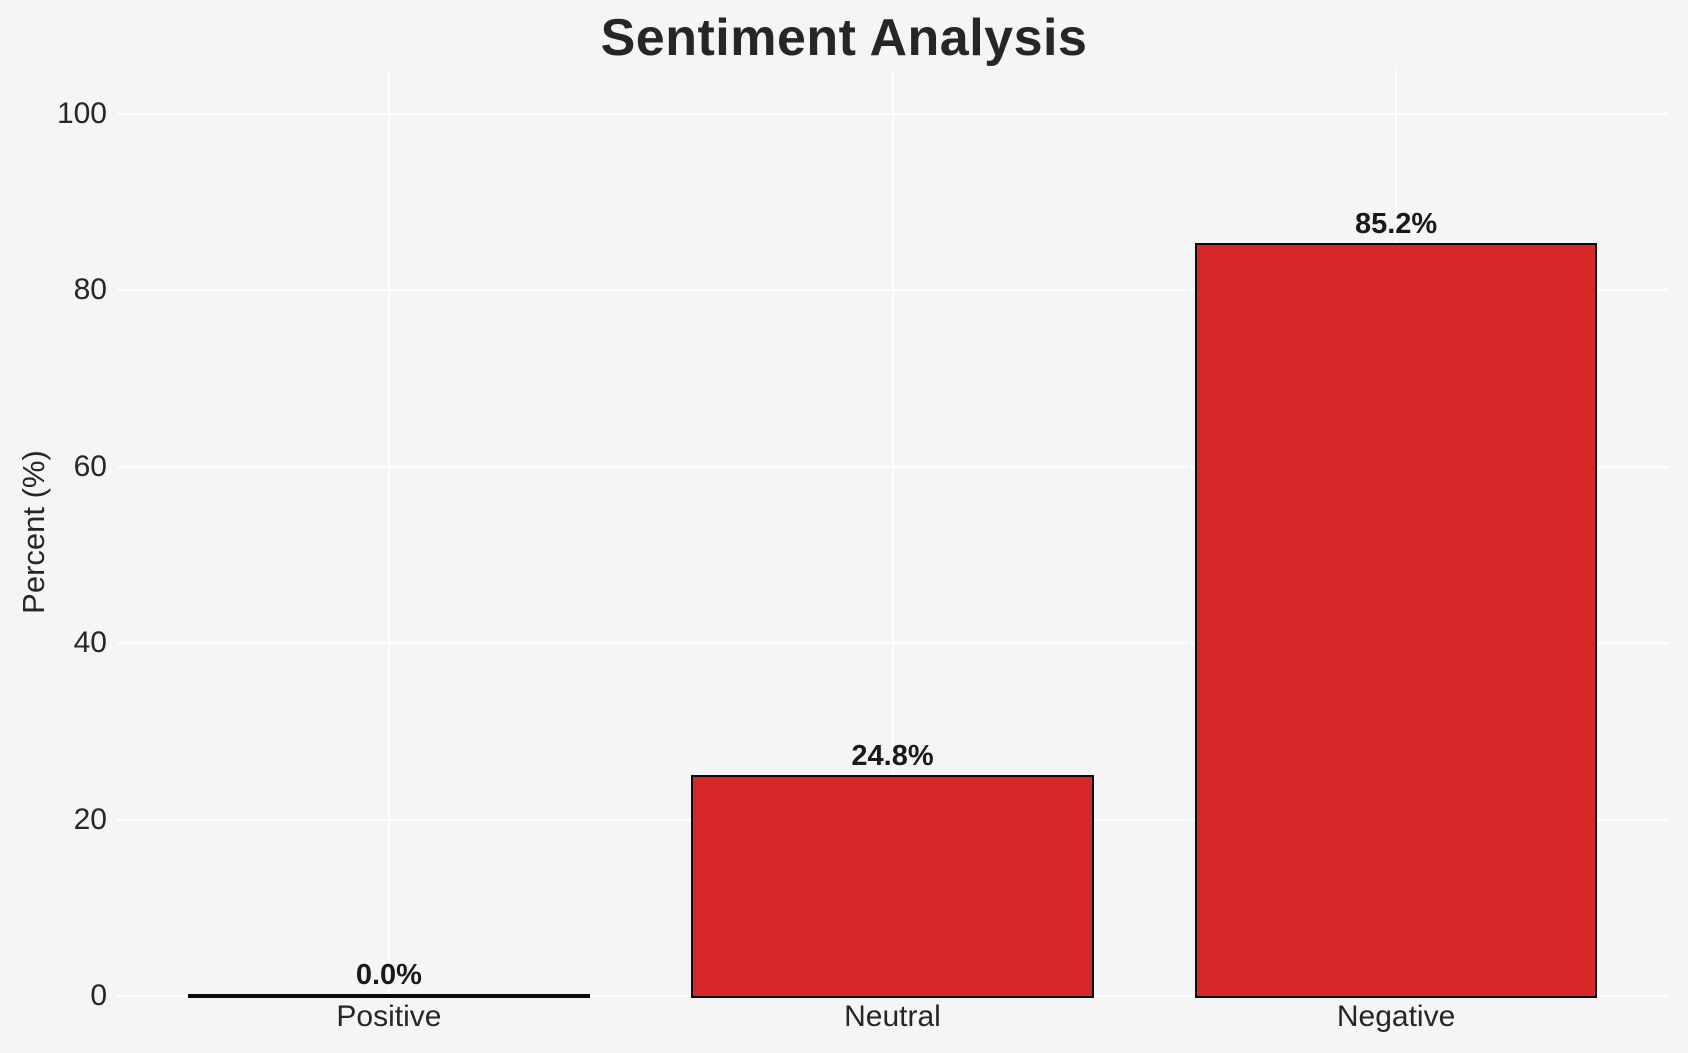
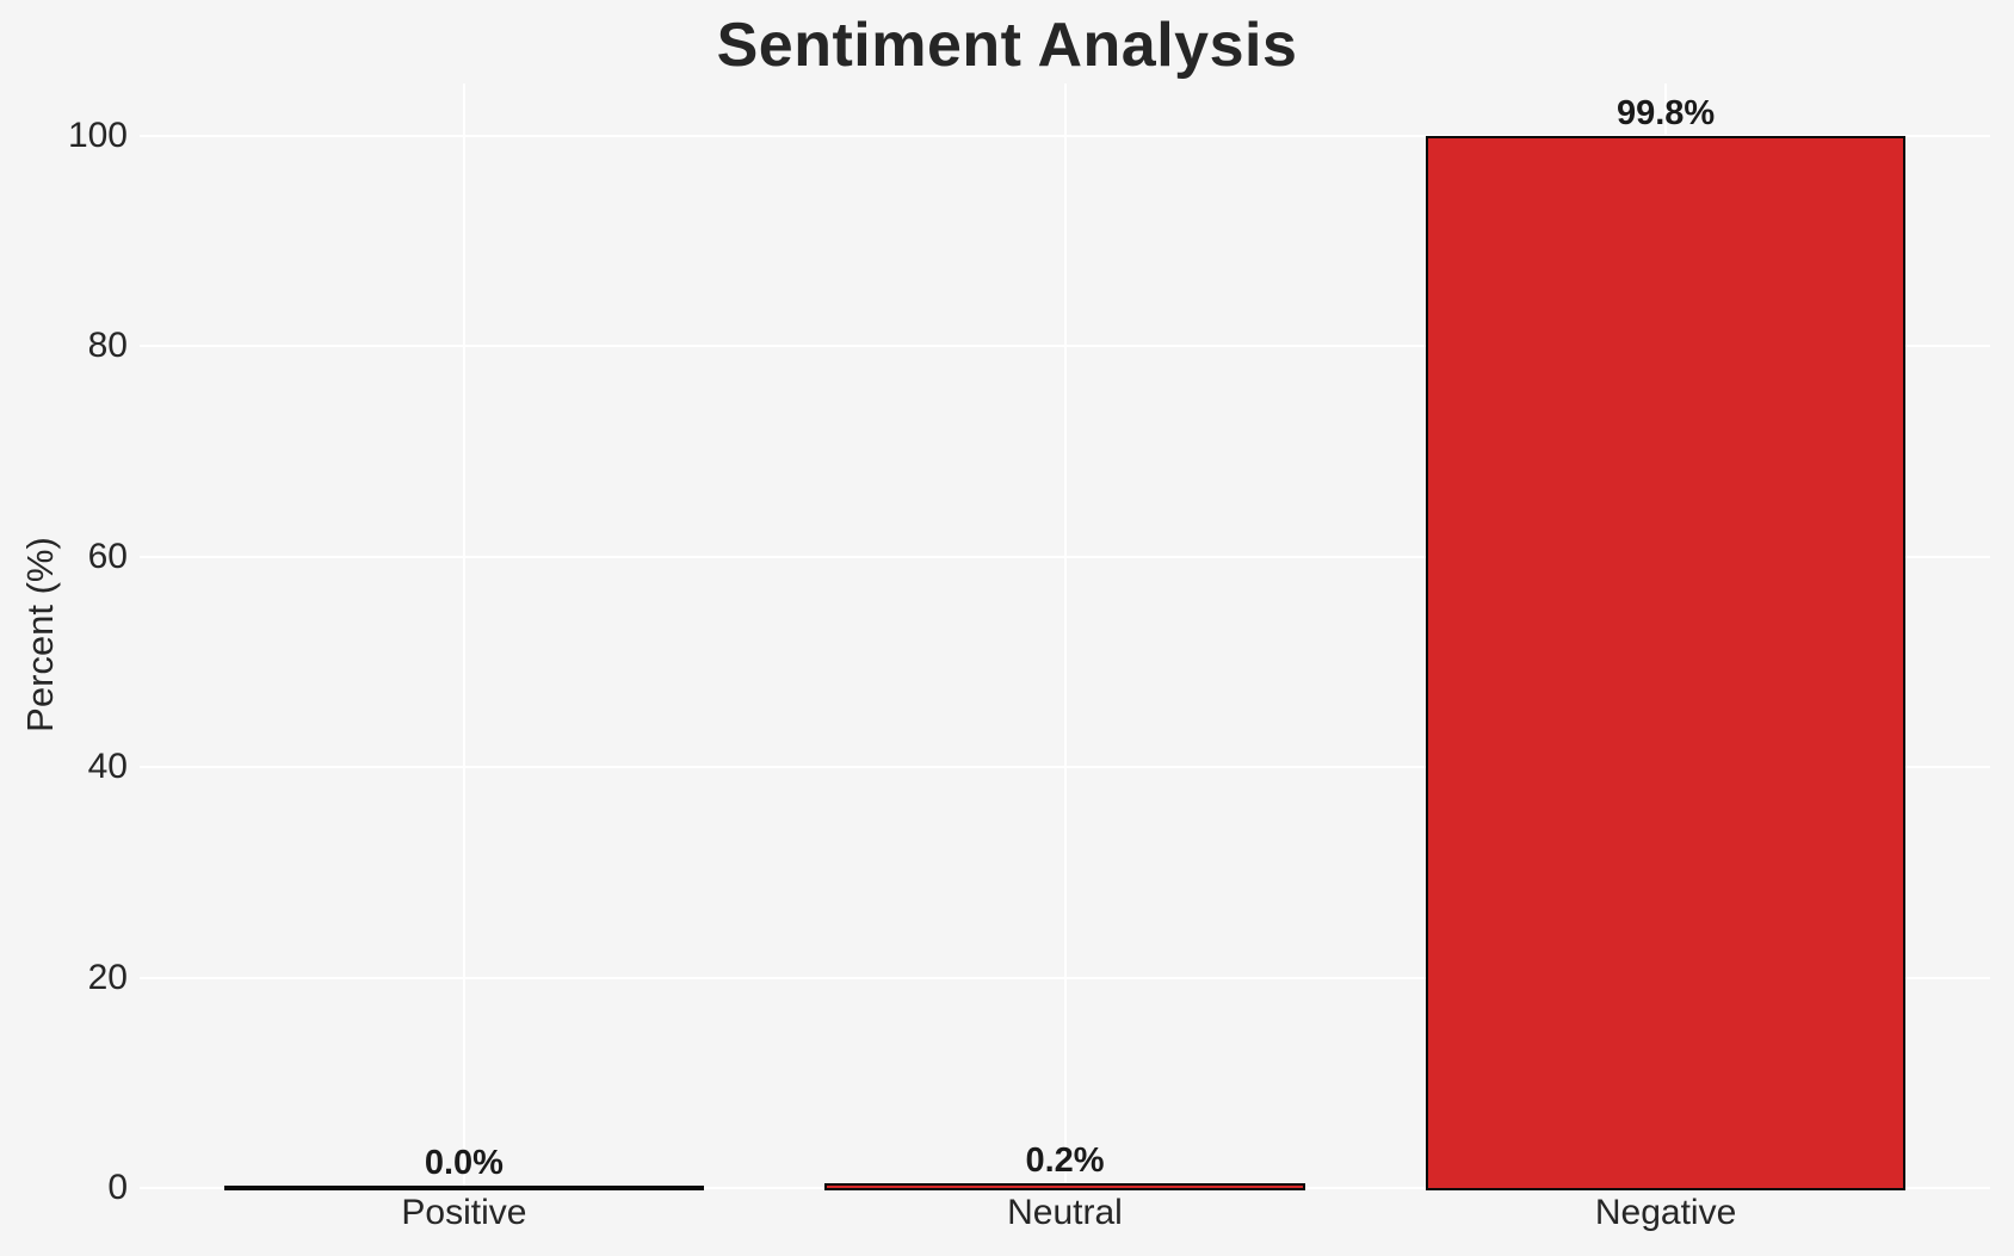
Neutral: 24.8% -> 0.2%
Negative: 85.2% -> 99.8%
